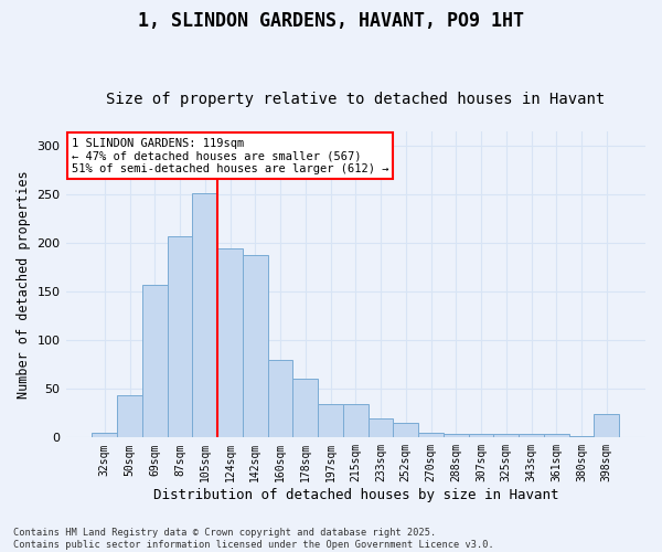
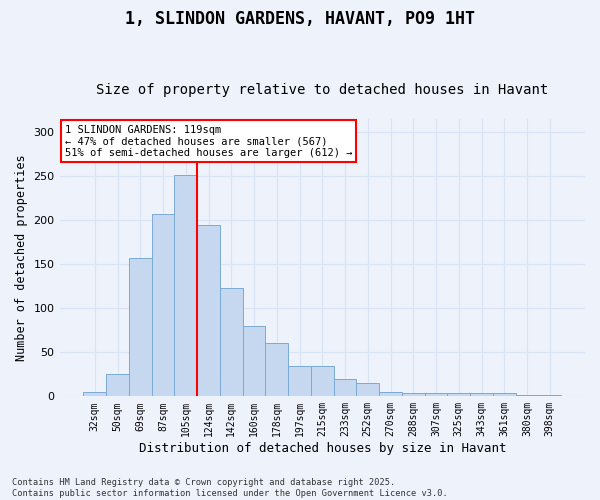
50sqm: 44 -> 25
142sqm: 188 -> 123
398sqm: 24 -> 2
